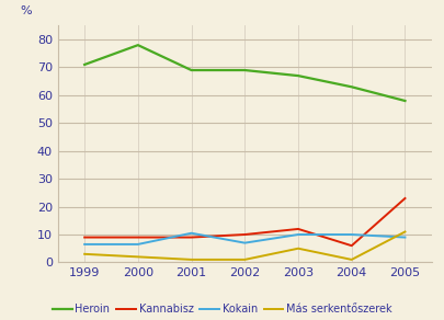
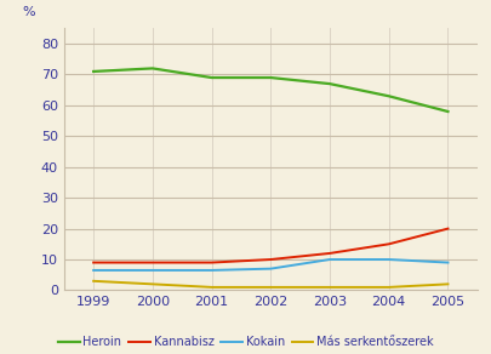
Heroin/2000: 78 -> 72
Kokain/2001: 10.5 -> 6.5
Más serkentőszerek/2003: 5 -> 1
Kannabisz/2004: 6 -> 15
Kannabisz/2005: 23 -> 20
Más serkentőszerek/2005: 11 -> 2
